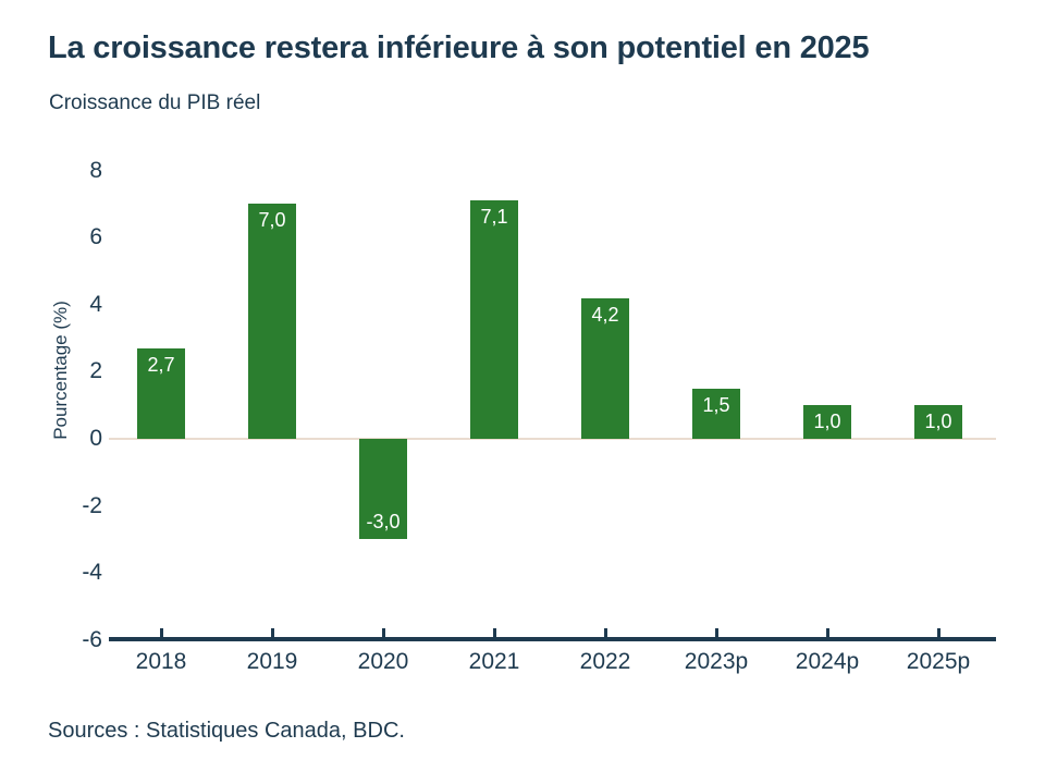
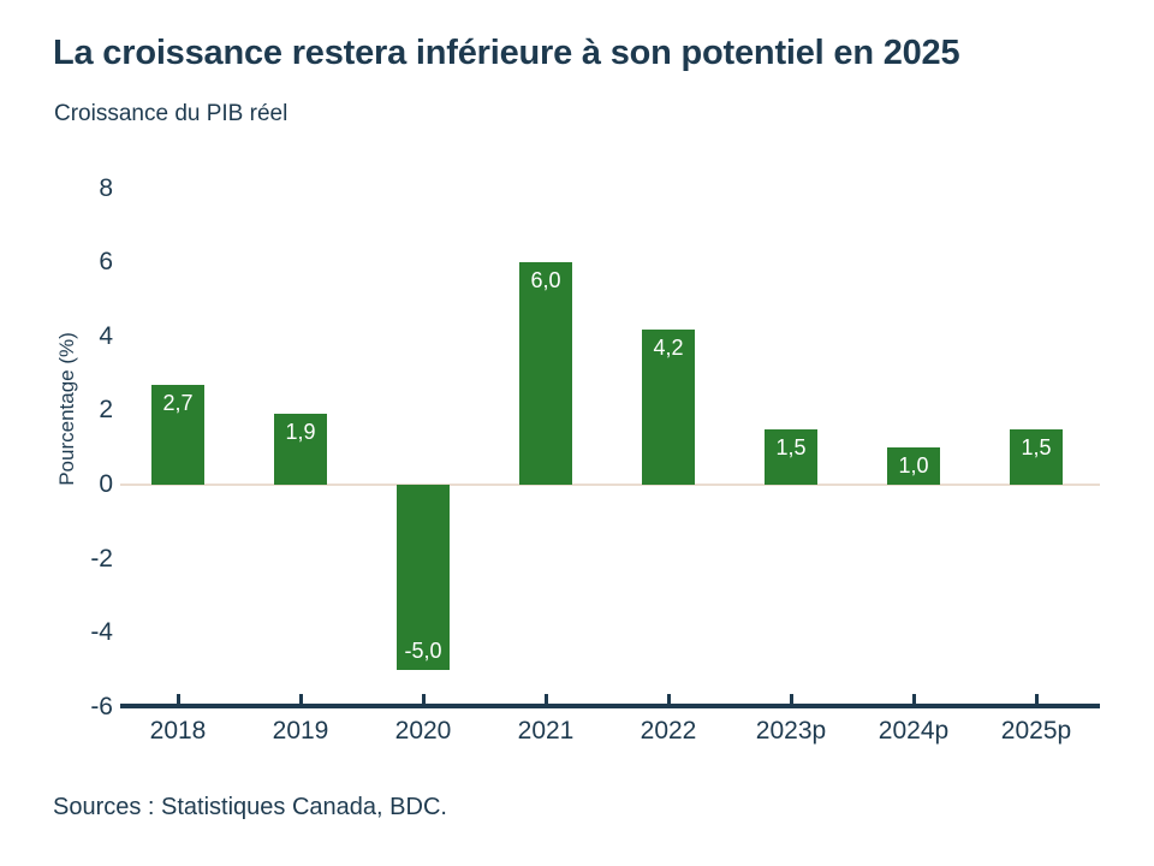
2019: 7,0 -> 1,9
2020: -3,0 -> -5,0
2021: 7,1 -> 6,0
2025p: 1,0 -> 1,5
